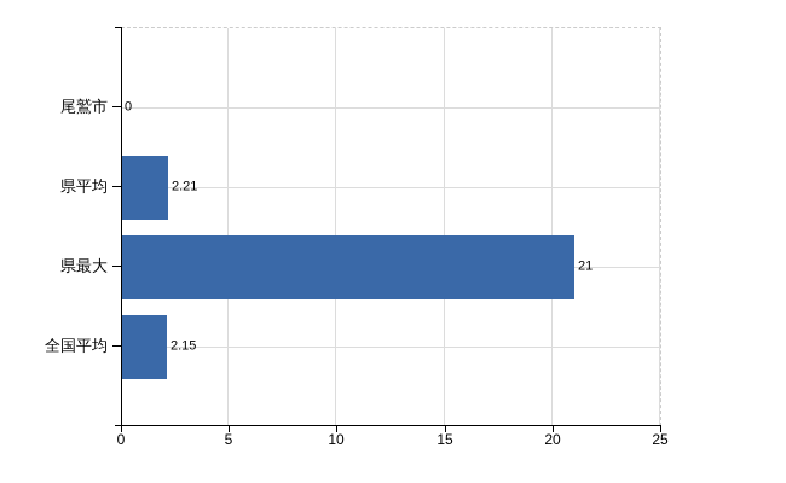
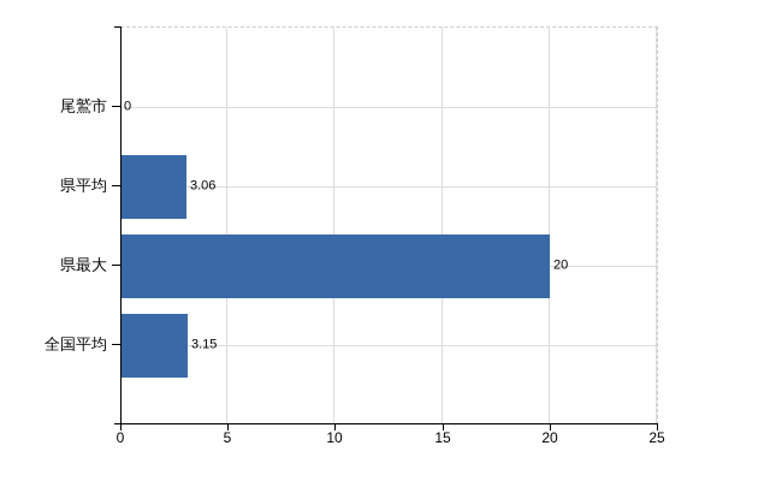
県平均: 2.21 -> 3.06
県最大: 21 -> 20
全国平均: 2.15 -> 3.15
